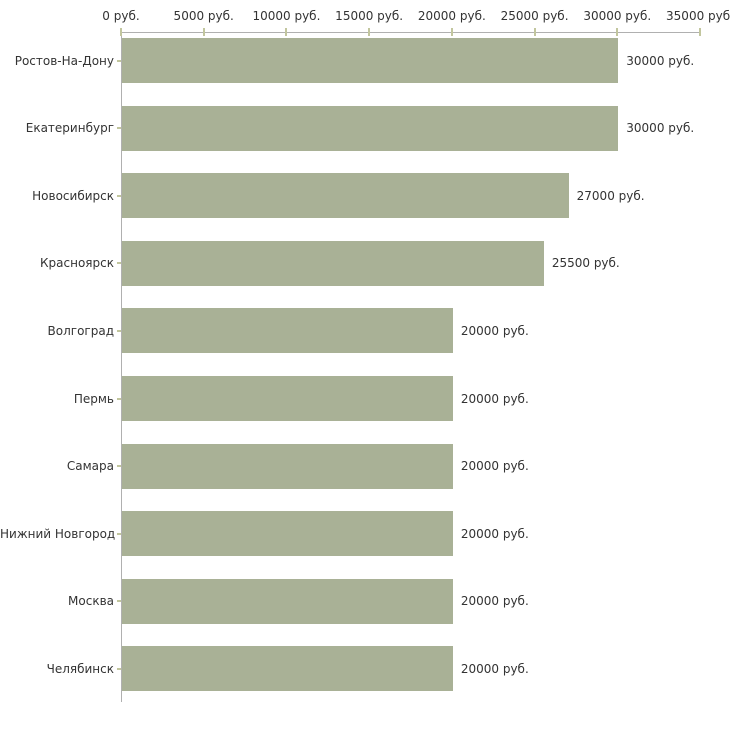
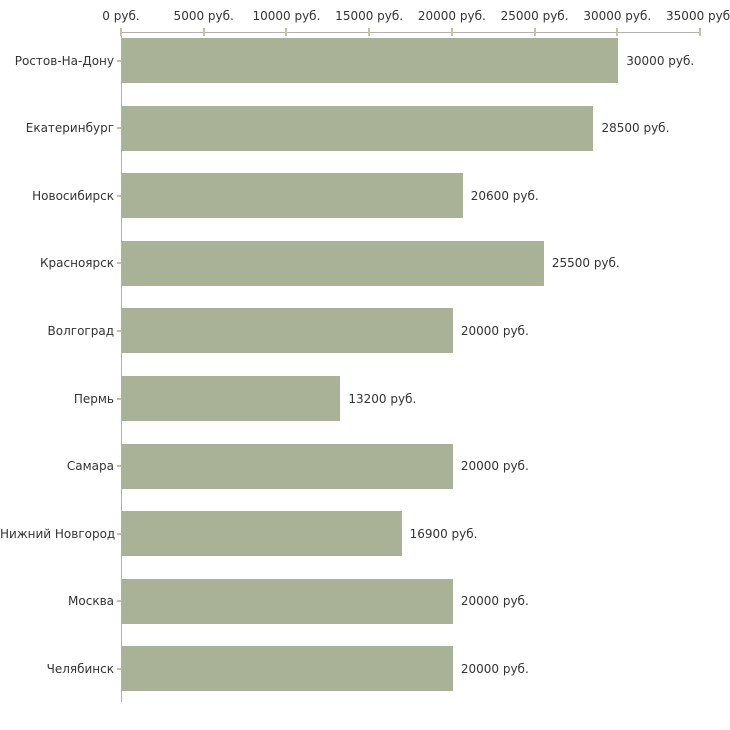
Екатеринбург: 30000 -> 28500
Новосибирск: 27000 -> 20600
Пермь: 20000 -> 13200
Нижний Новгород: 20000 -> 16900
